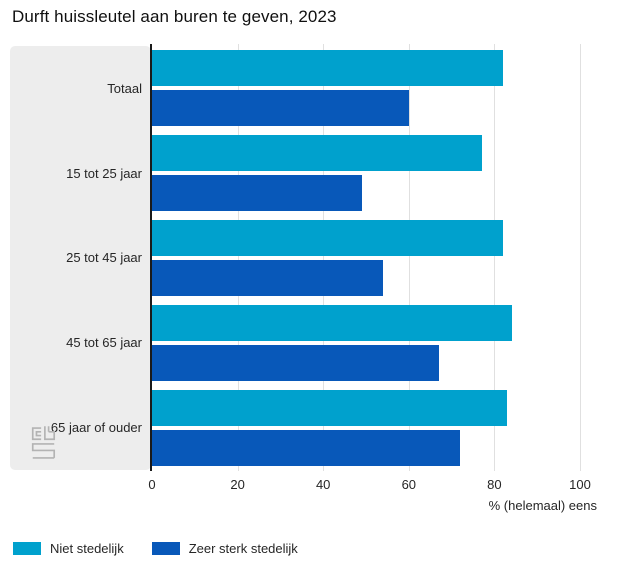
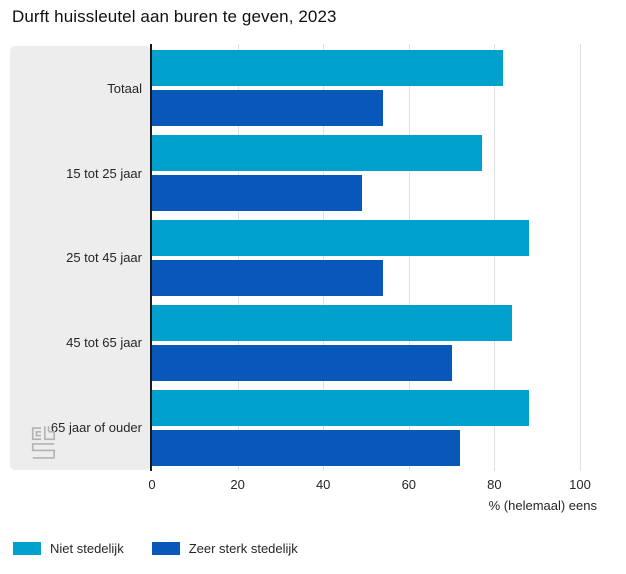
Zeer sterk stedelijk/Totaal: 60 -> 54
Niet stedelijk/25 tot 45 jaar: 82 -> 88
Zeer sterk stedelijk/45 tot 65 jaar: 67 -> 70
Niet stedelijk/65 jaar of ouder: 83 -> 88
